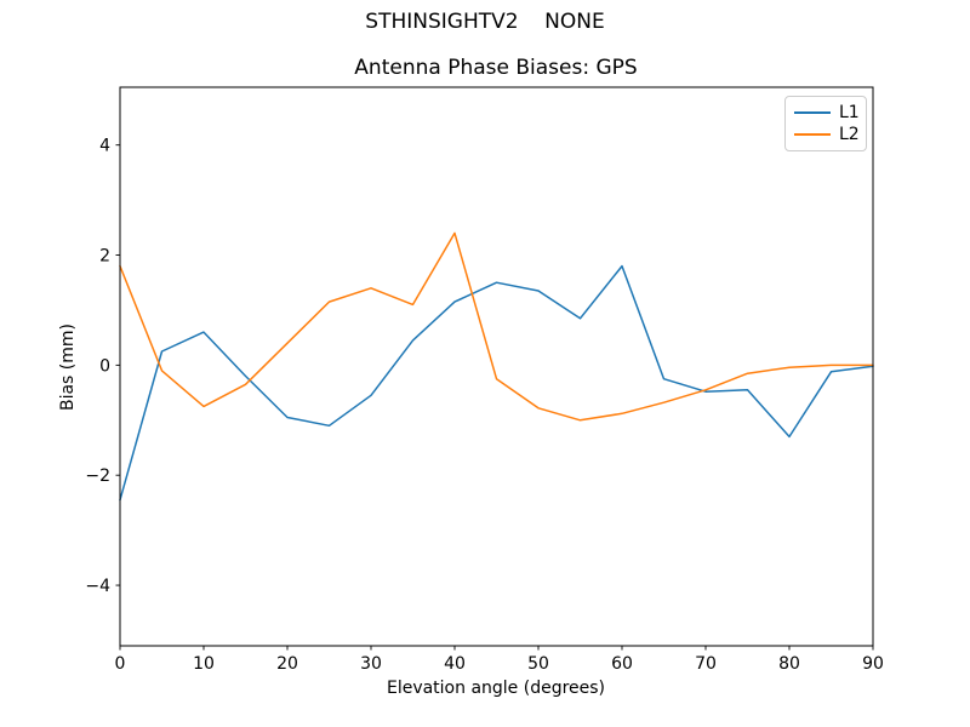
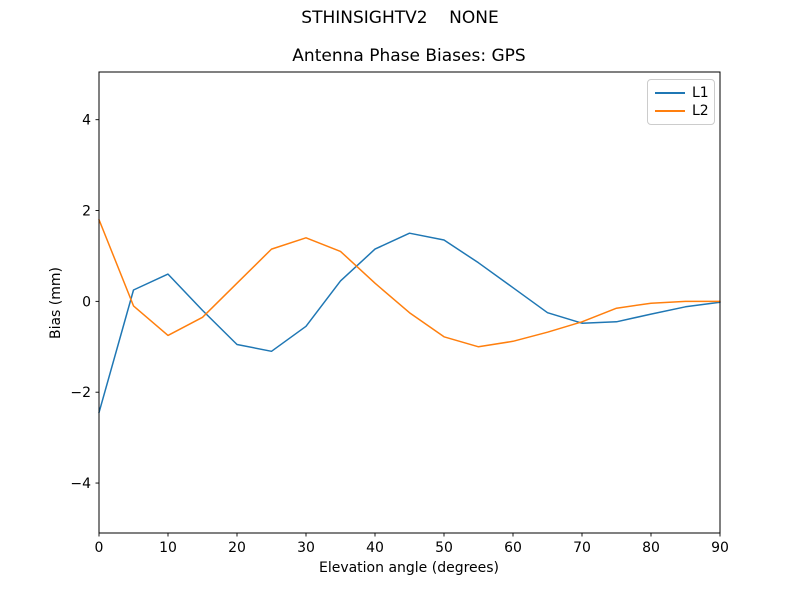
L2/40: 2.4 -> 0.4
L1/60: 1.8 -> 0.3
L1/80: -1.3 -> -0.3
